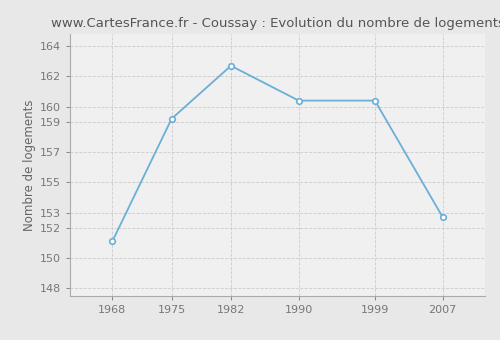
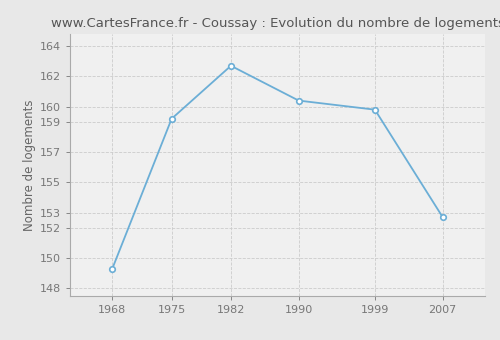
1968: 151.1 -> 149.3
1999: 160.4 -> 159.8
